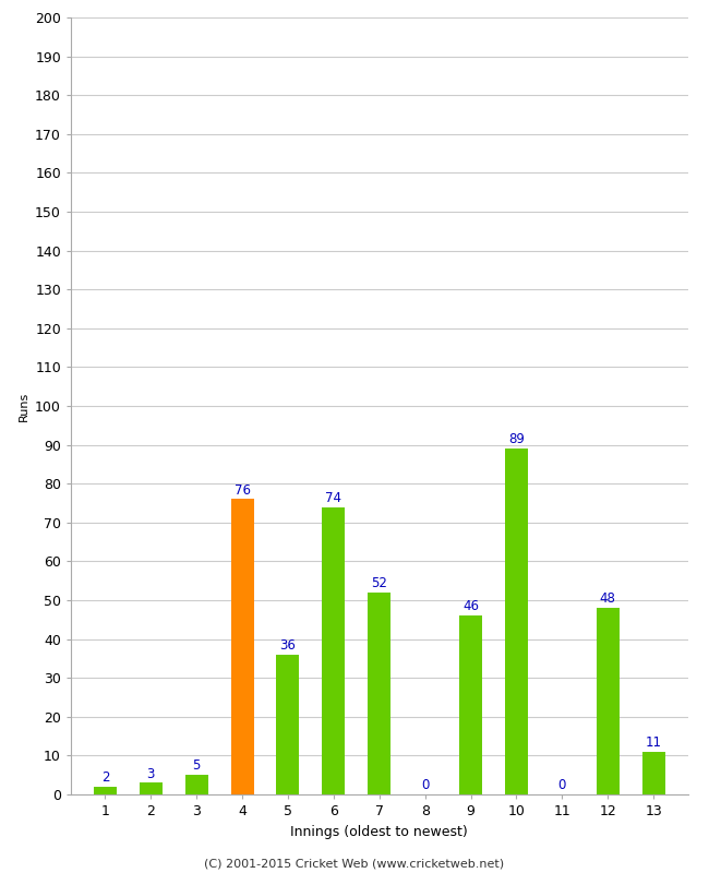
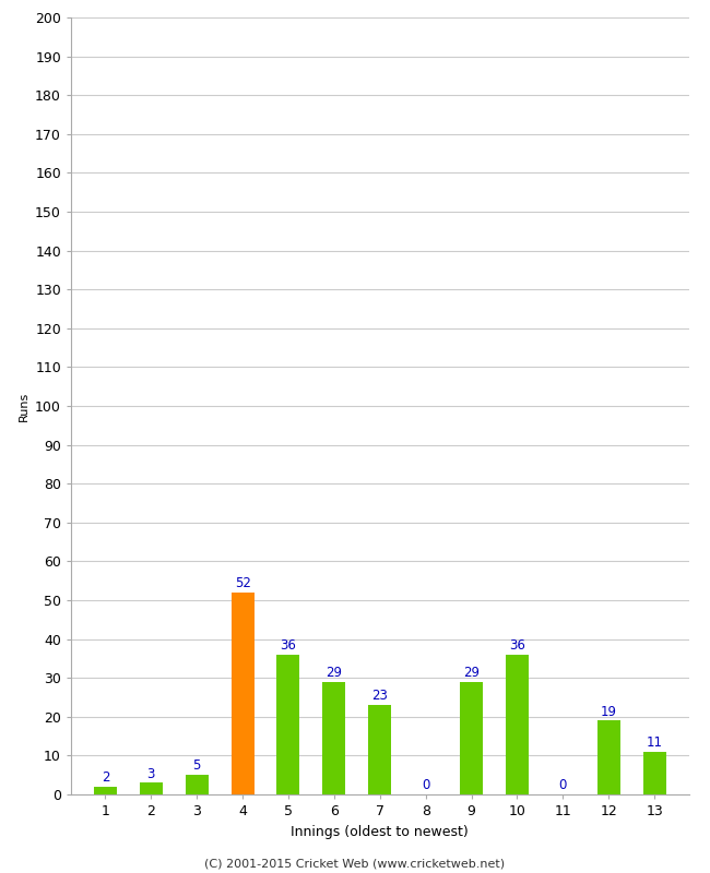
4: 76 -> 52
6: 74 -> 29
7: 52 -> 23
9: 46 -> 29
10: 89 -> 36
12: 48 -> 19
